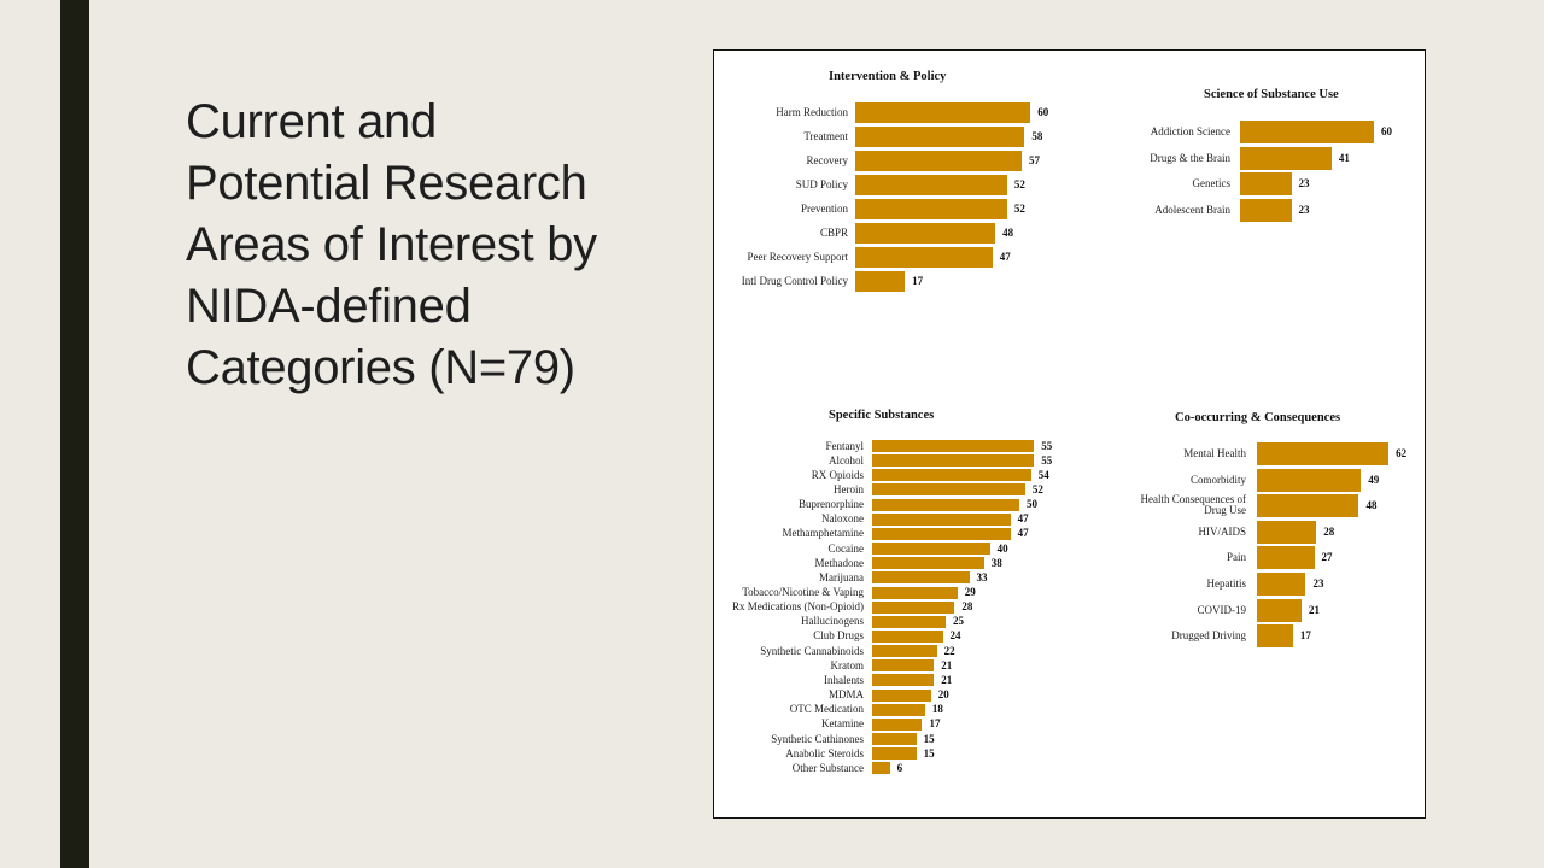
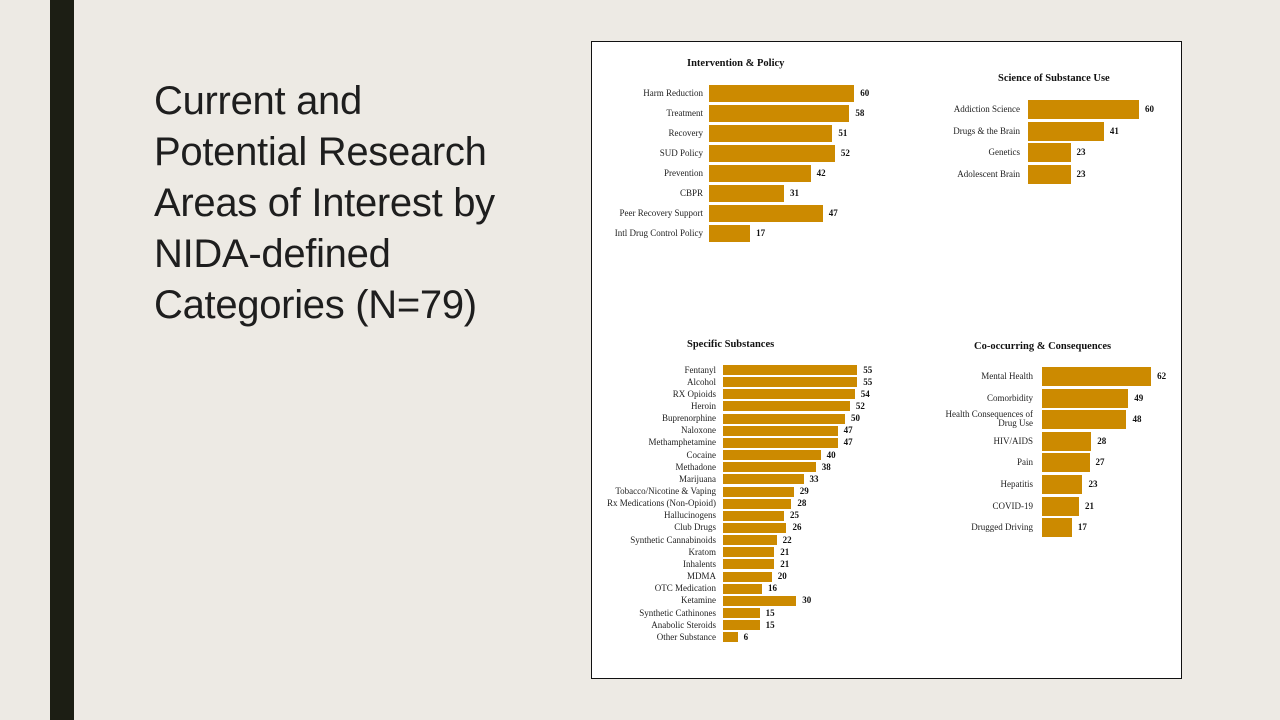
Intervention & Policy/Recovery: 57 -> 51
Intervention & Policy/Prevention: 52 -> 42
Intervention & Policy/CBPR: 48 -> 31
Specific Substances/Club Drugs: 24 -> 26
Specific Substances/OTC Medication: 18 -> 16
Specific Substances/Ketamine: 17 -> 30
